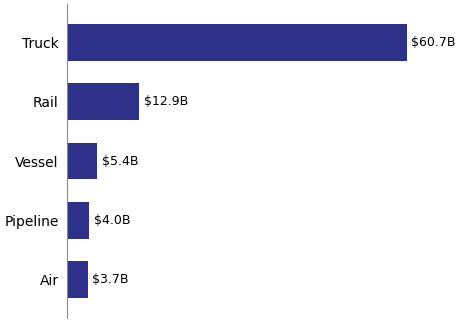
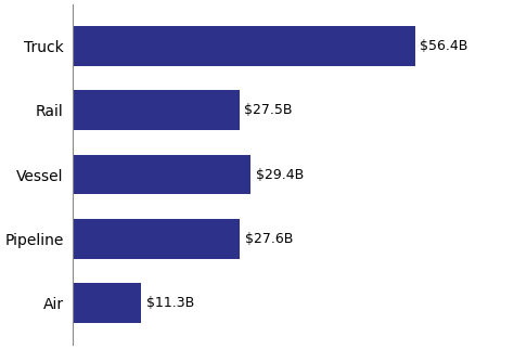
Truck: $60.7B -> $56.4B
Rail: $12.9B -> $27.5B
Vessel: $5.4B -> $29.4B
Pipeline: $4.0B -> $27.6B
Air: $3.7B -> $11.3B
